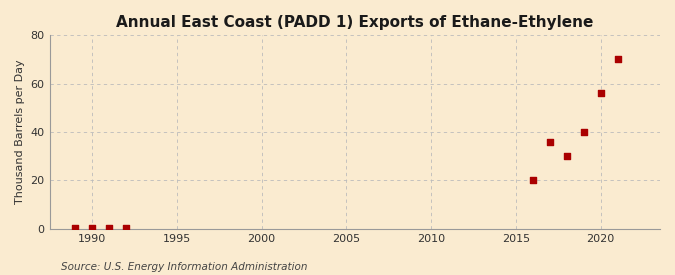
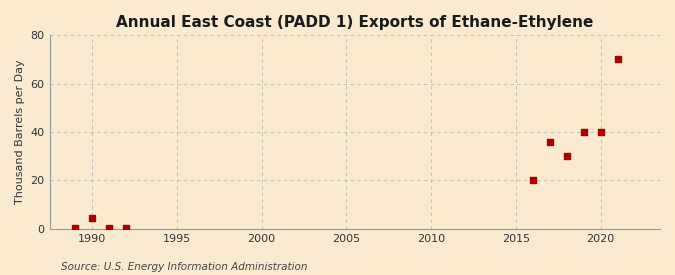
1990: 0.3 -> 4.5
2020: 56.0 -> 40.0
